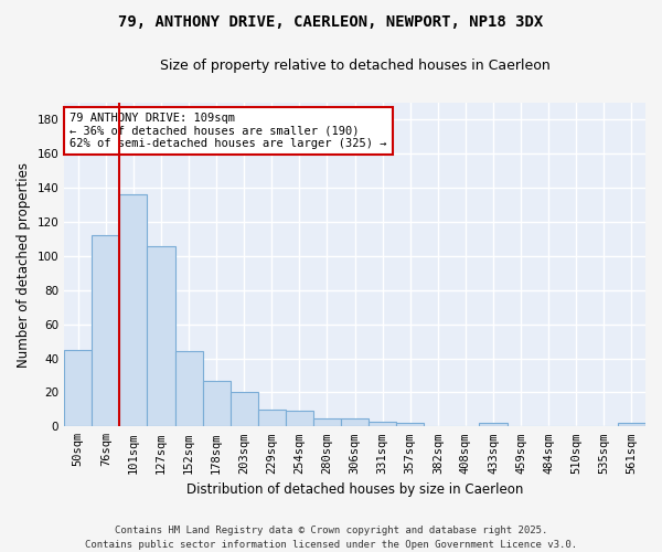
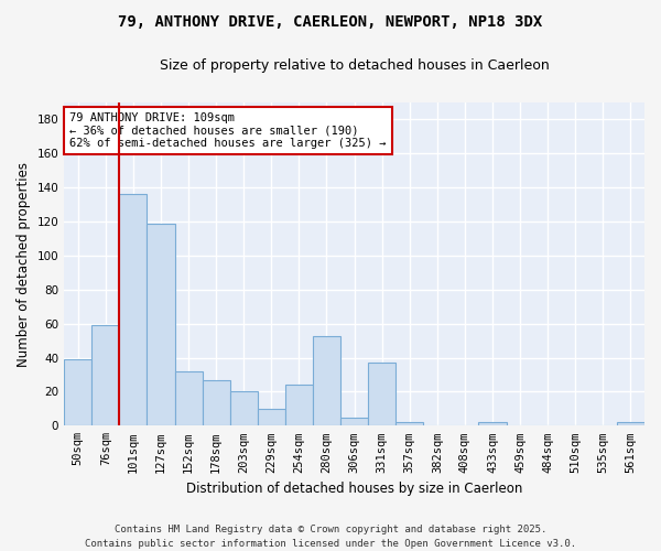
50sqm: 45 -> 39
76sqm: 112 -> 59
127sqm: 106 -> 119
152sqm: 44 -> 32
254sqm: 9 -> 24
280sqm: 5 -> 53
331sqm: 3 -> 37
